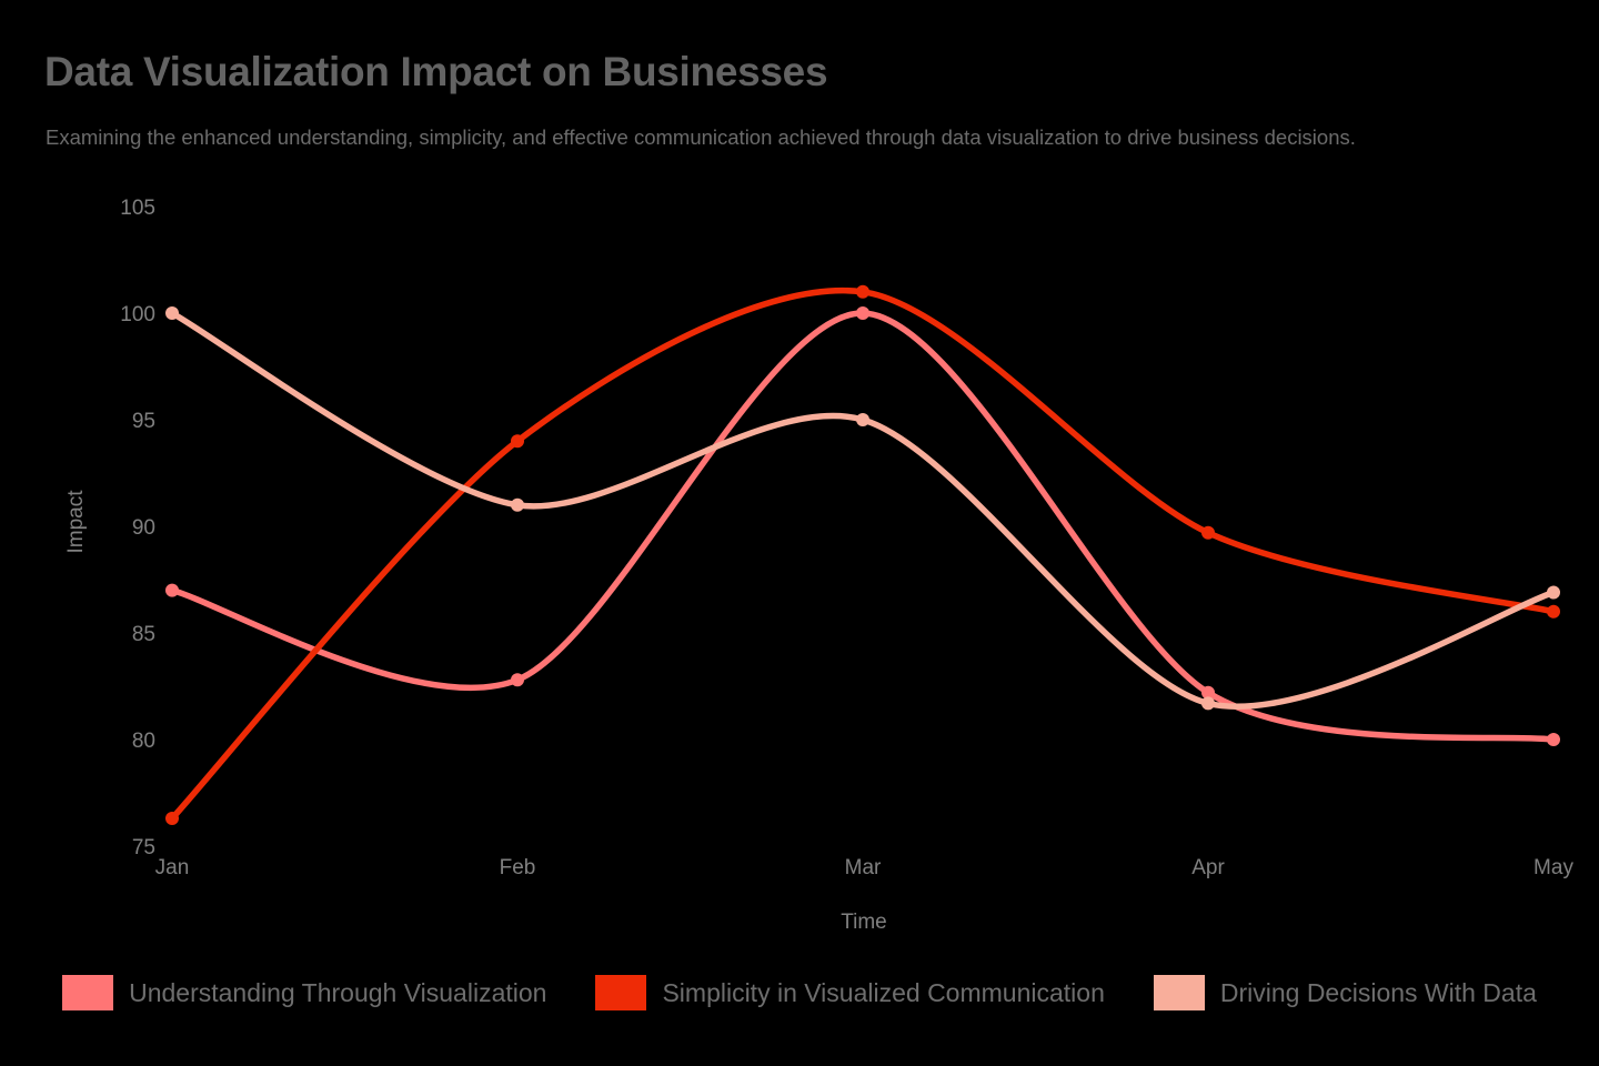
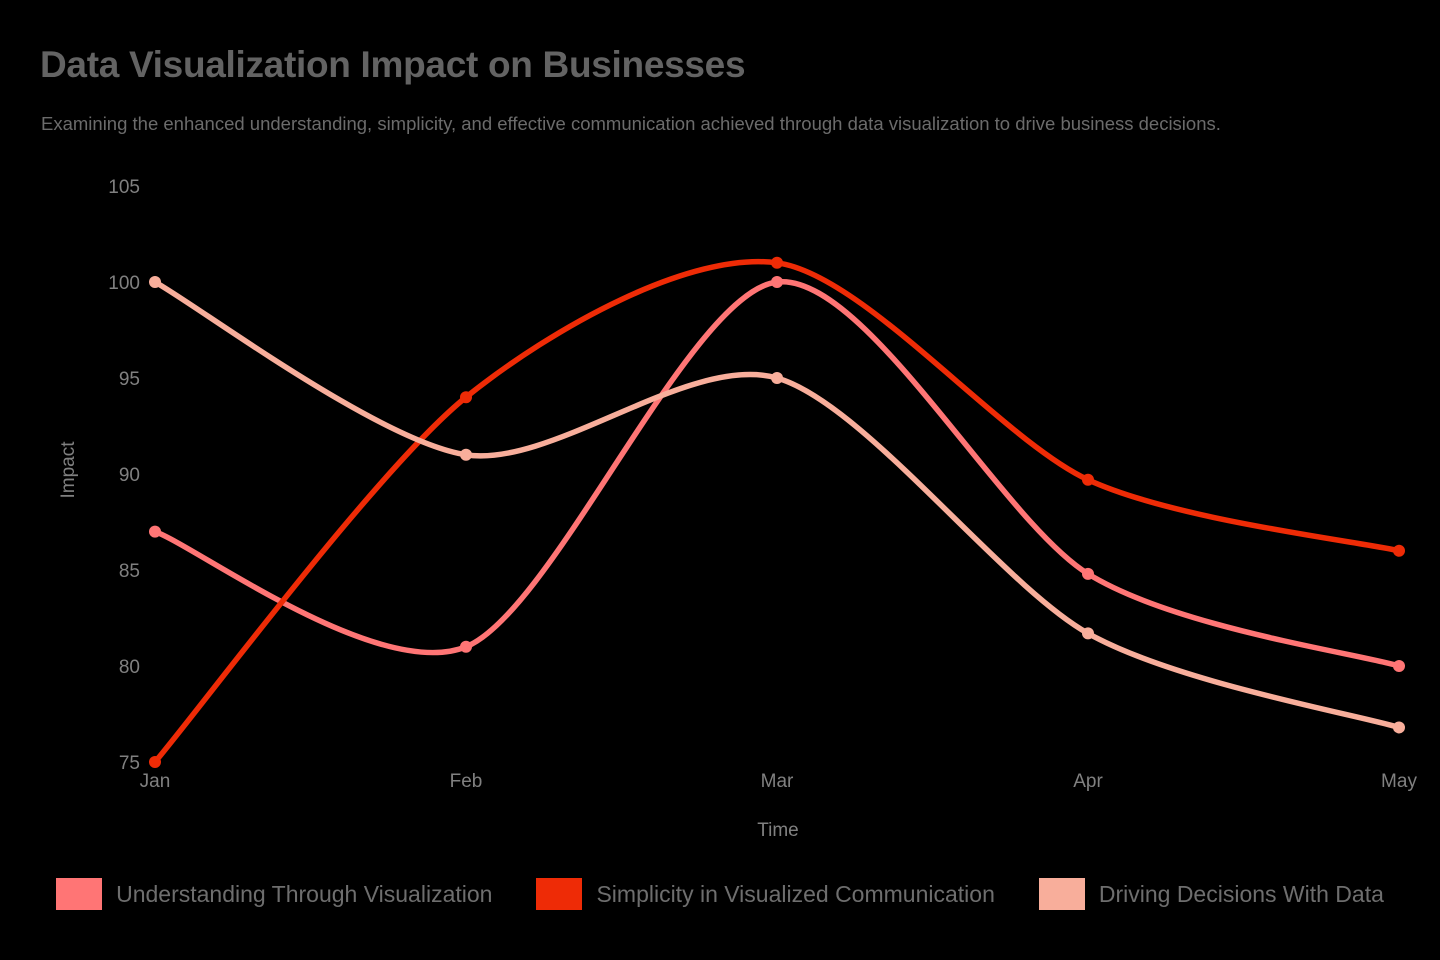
Simplicity in Visualized Communication/Jan: 76.3 -> 75.0
Understanding Through Visualization/Feb: 82.8 -> 81.0
Understanding Through Visualization/Apr: 82.2 -> 84.8
Driving Decisions With Data/May: 86.9 -> 76.8
